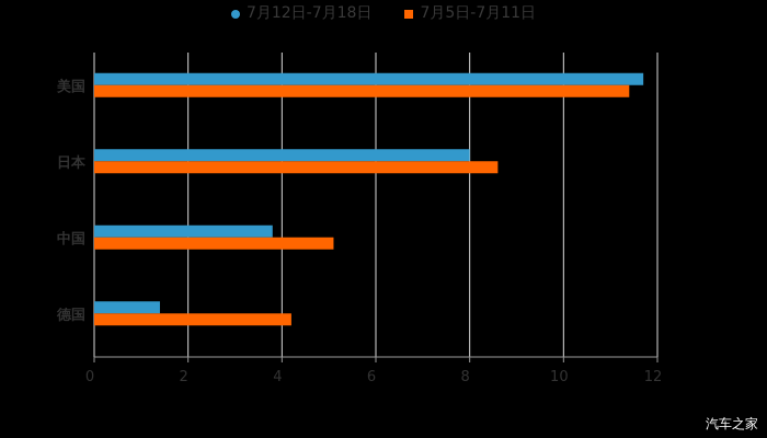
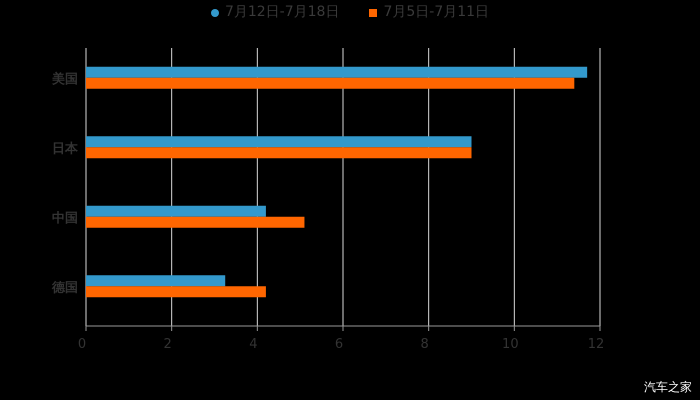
7月12日-7月18日/日本: 8.0 -> 9.0
7月5日-7月11日/日本: 8.6 -> 9.0
7月12日-7月18日/中国: 3.8 -> 4.2
7月12日-7月18日/德国: 1.4 -> 3.2
